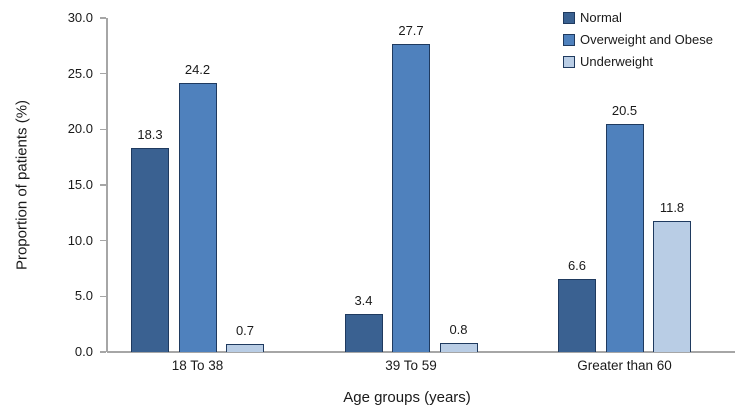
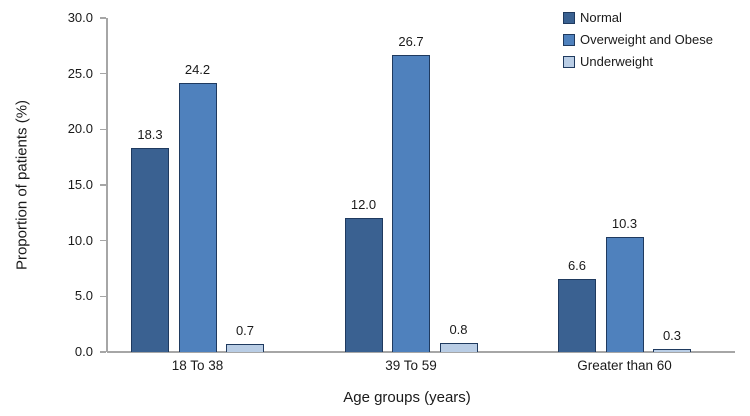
Normal/39 To 59: 3.4 -> 12.0
Overweight and Obese/39 To 59: 27.7 -> 26.7
Overweight and Obese/Greater than 60: 20.5 -> 10.3
Underweight/Greater than 60: 11.8 -> 0.3
